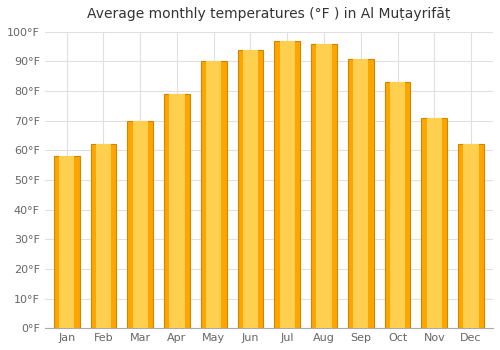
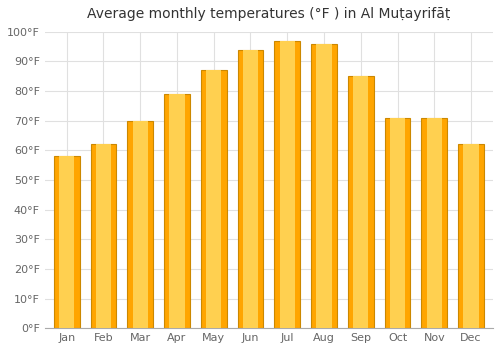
May: 90°F -> 87°F
Sep: 91°F -> 85°F
Oct: 83°F -> 71°F
